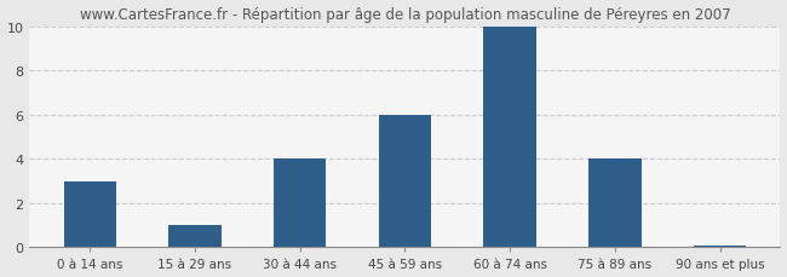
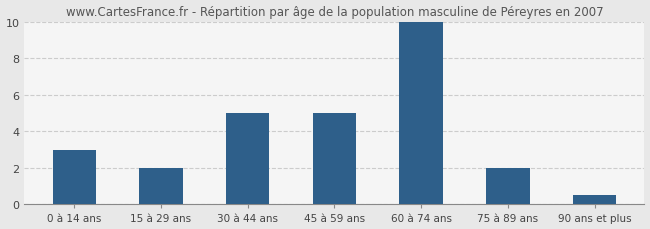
15 à 29 ans: 1.0 -> 2.0
30 à 44 ans: 4.0 -> 5.0
45 à 59 ans: 6.0 -> 5.0
75 à 89 ans: 4.0 -> 2.0
90 ans et plus: 0.1 -> 0.5
